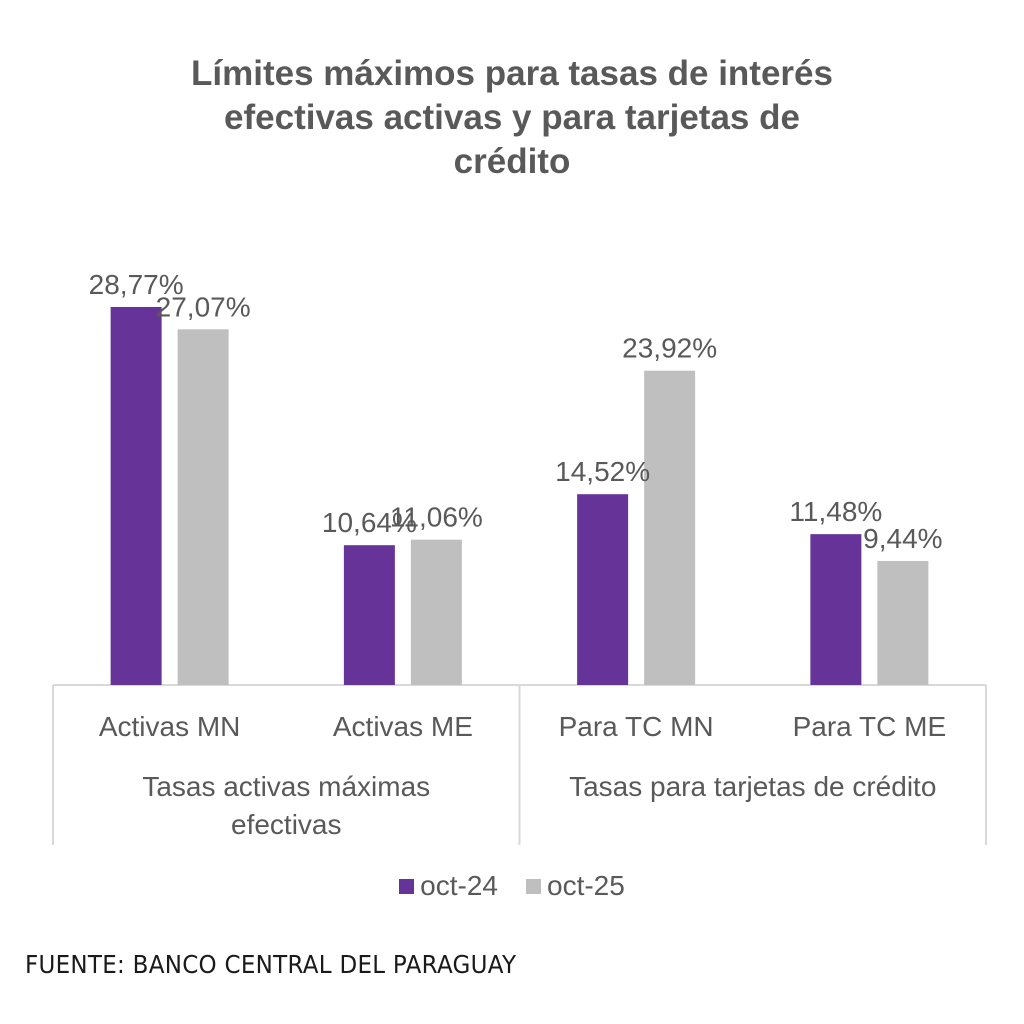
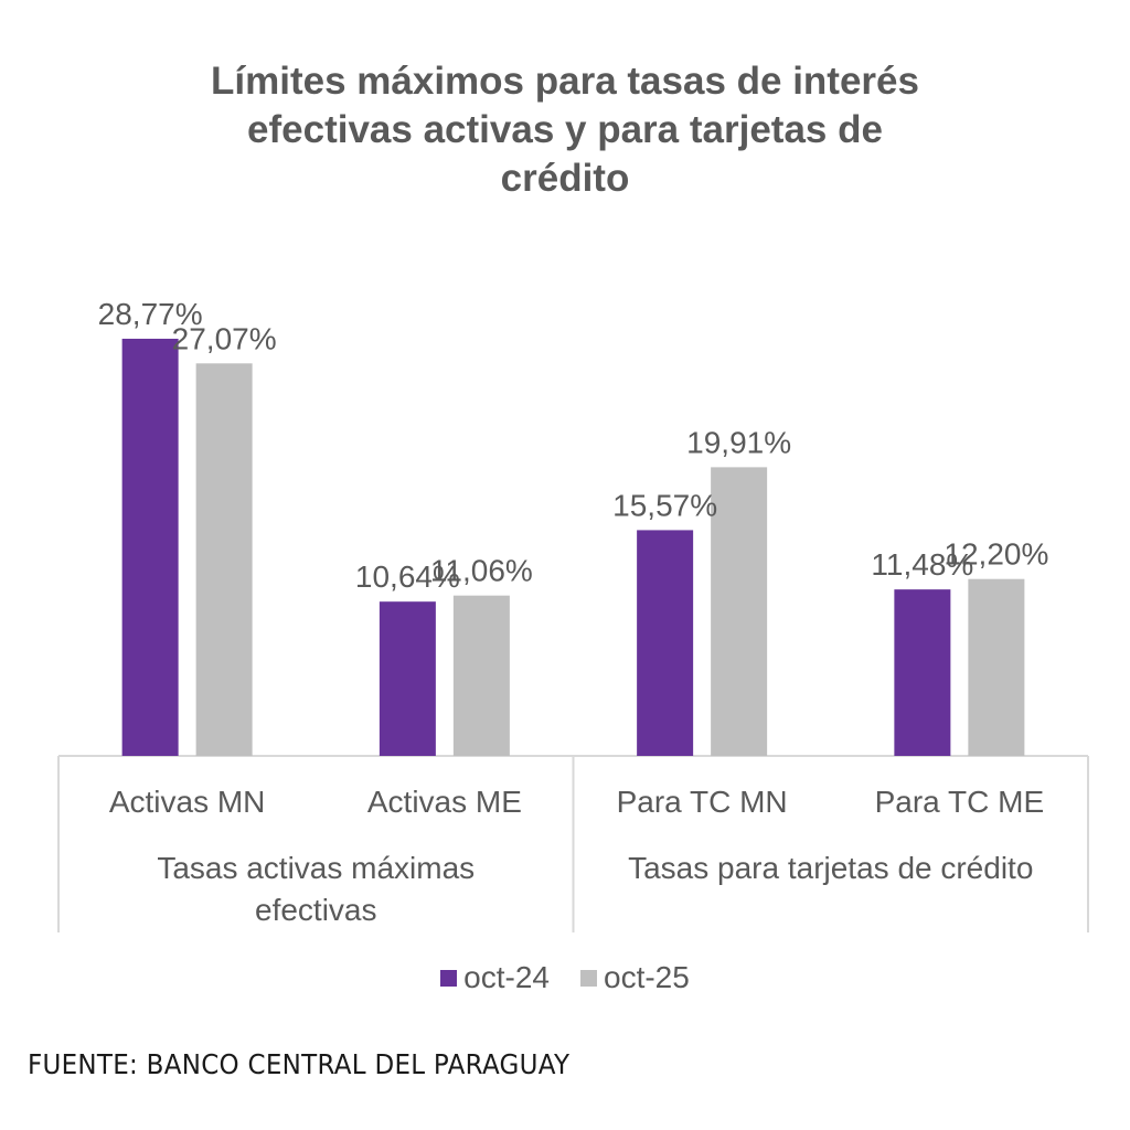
oct-24/Para TC MN: 14,52% -> 15,57%
oct-25/Para TC MN: 23,92% -> 19,91%
oct-25/Para TC ME: 9,44% -> 12,20%
